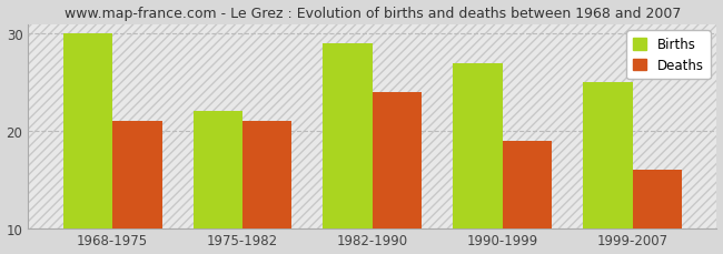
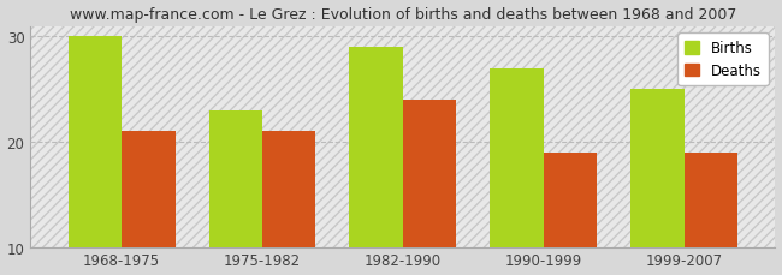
Births/1975-1982: 22 -> 23
Deaths/1999-2007: 16 -> 19
